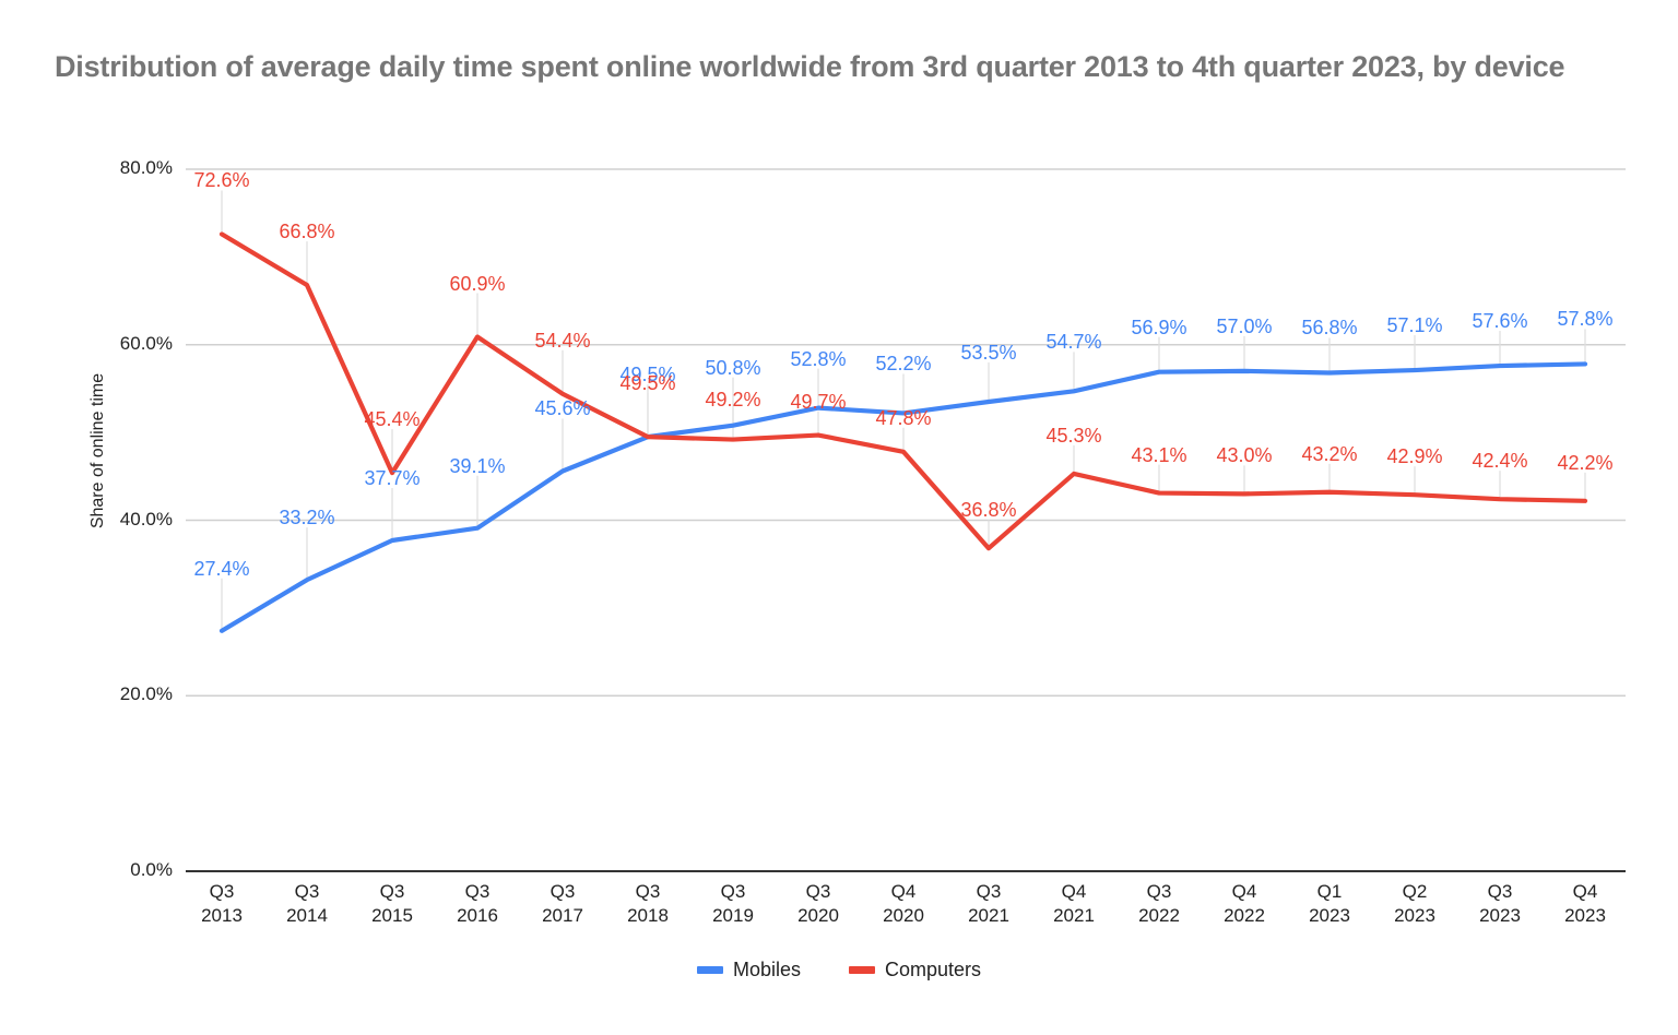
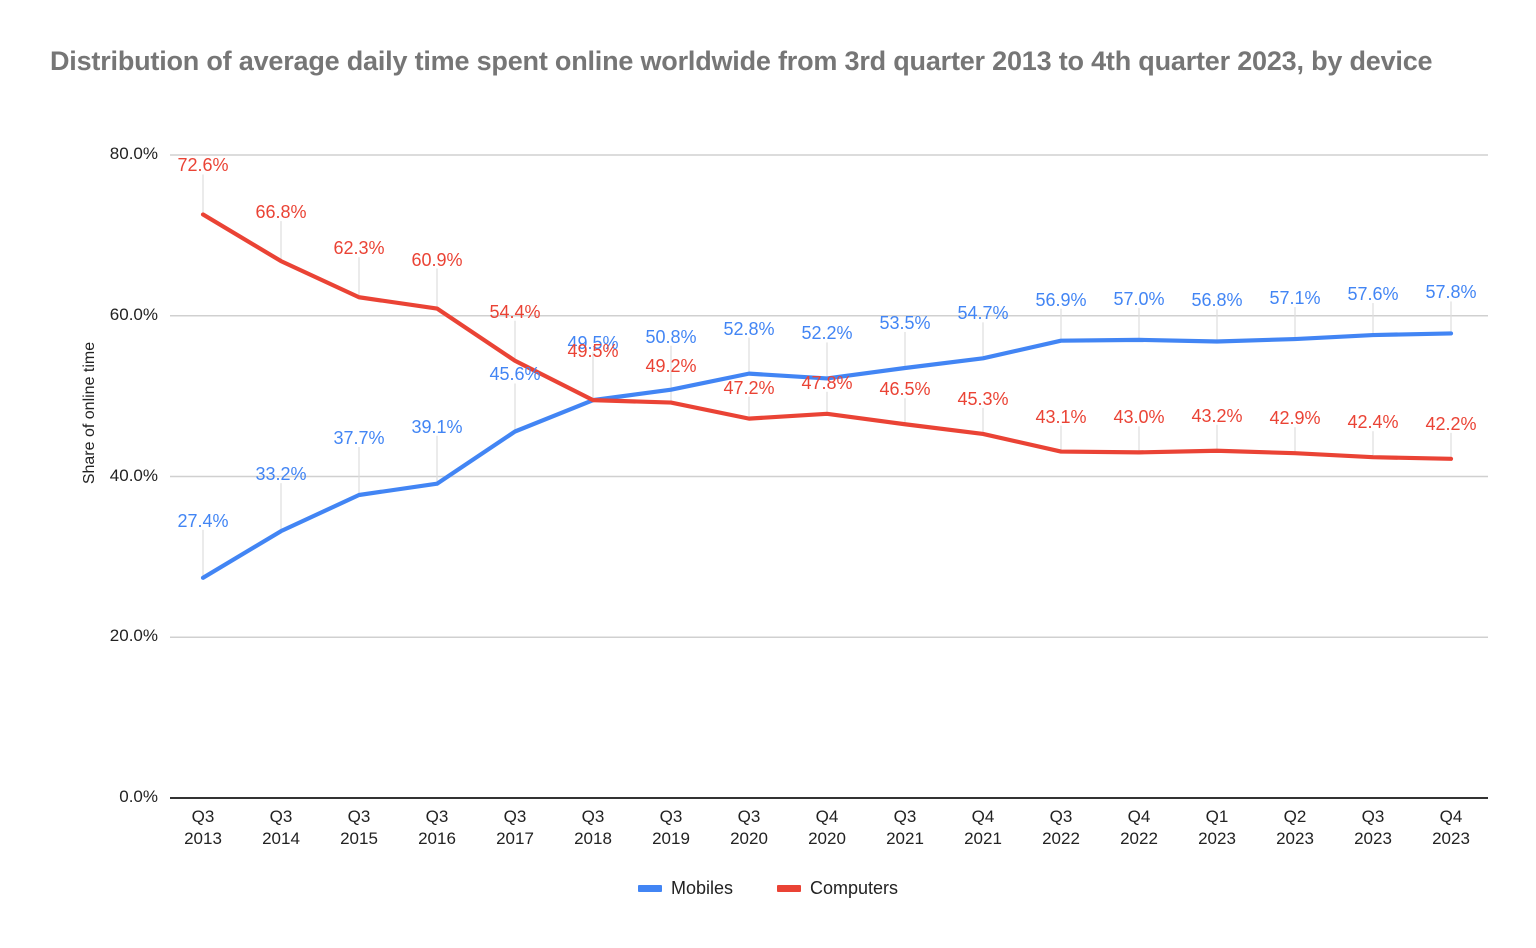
Computers/Q3 2015: 45.4% -> 62.3%
Computers/Q3 2020: 49.7% -> 47.2%
Computers/Q3 2021: 36.8% -> 46.5%
